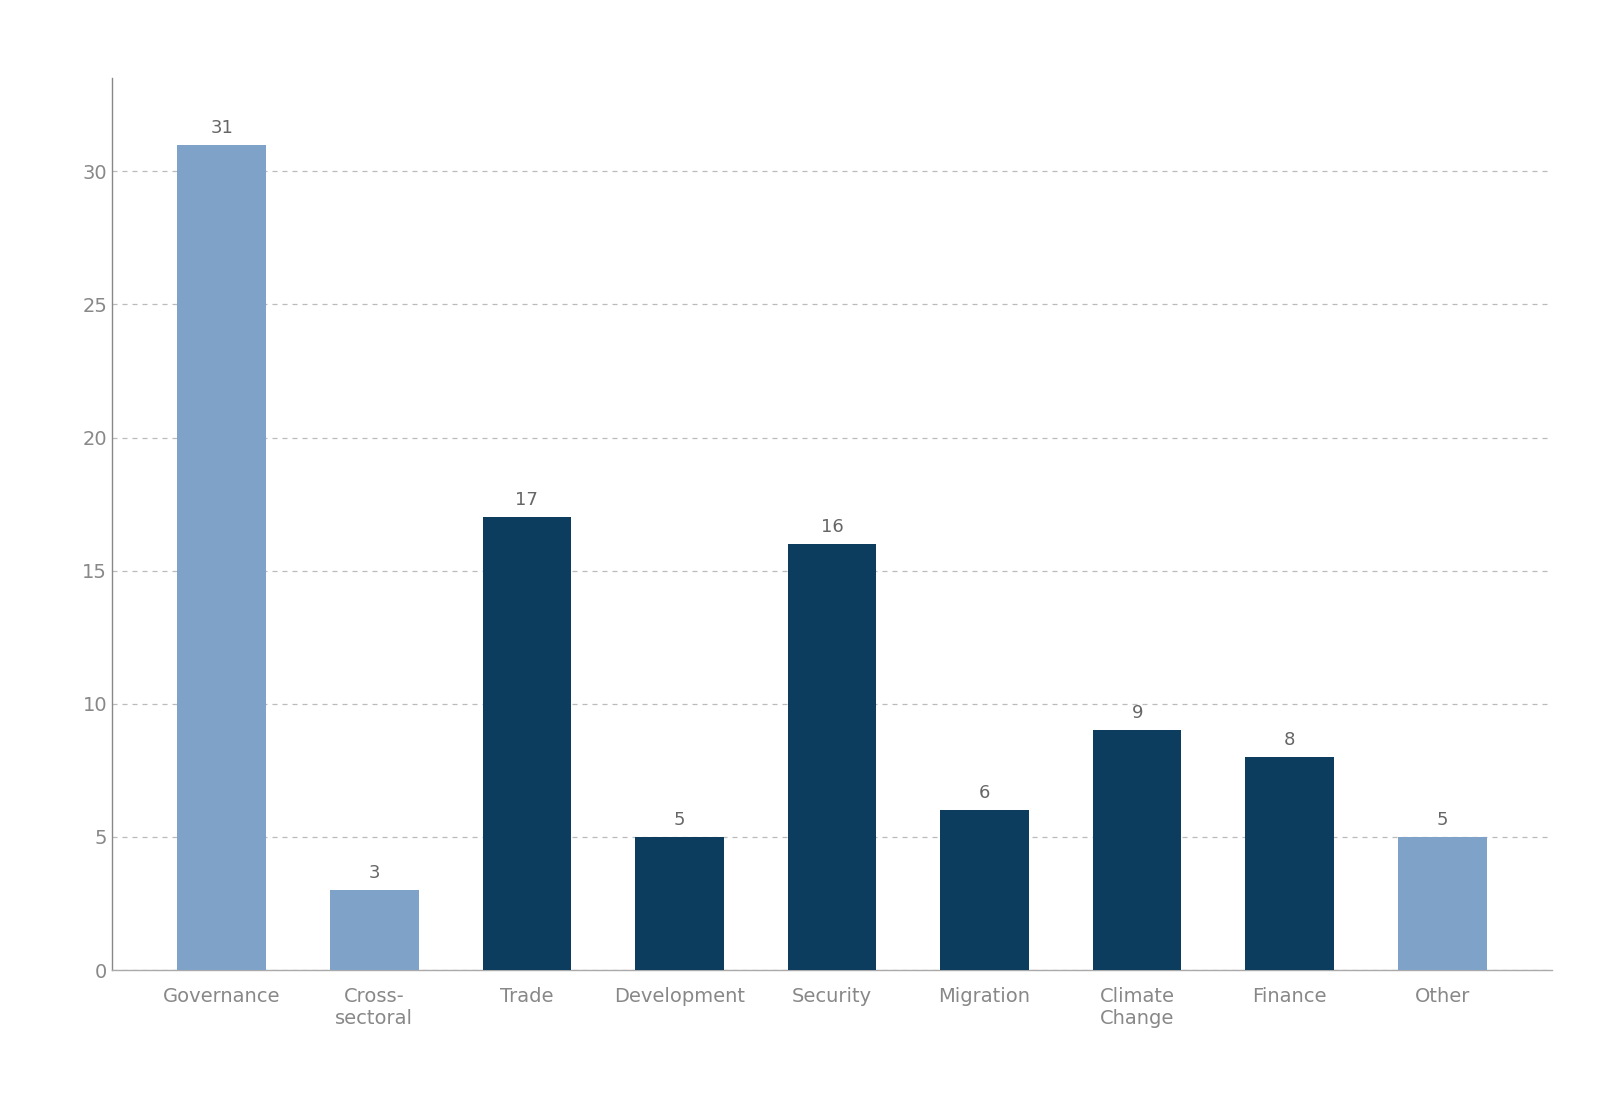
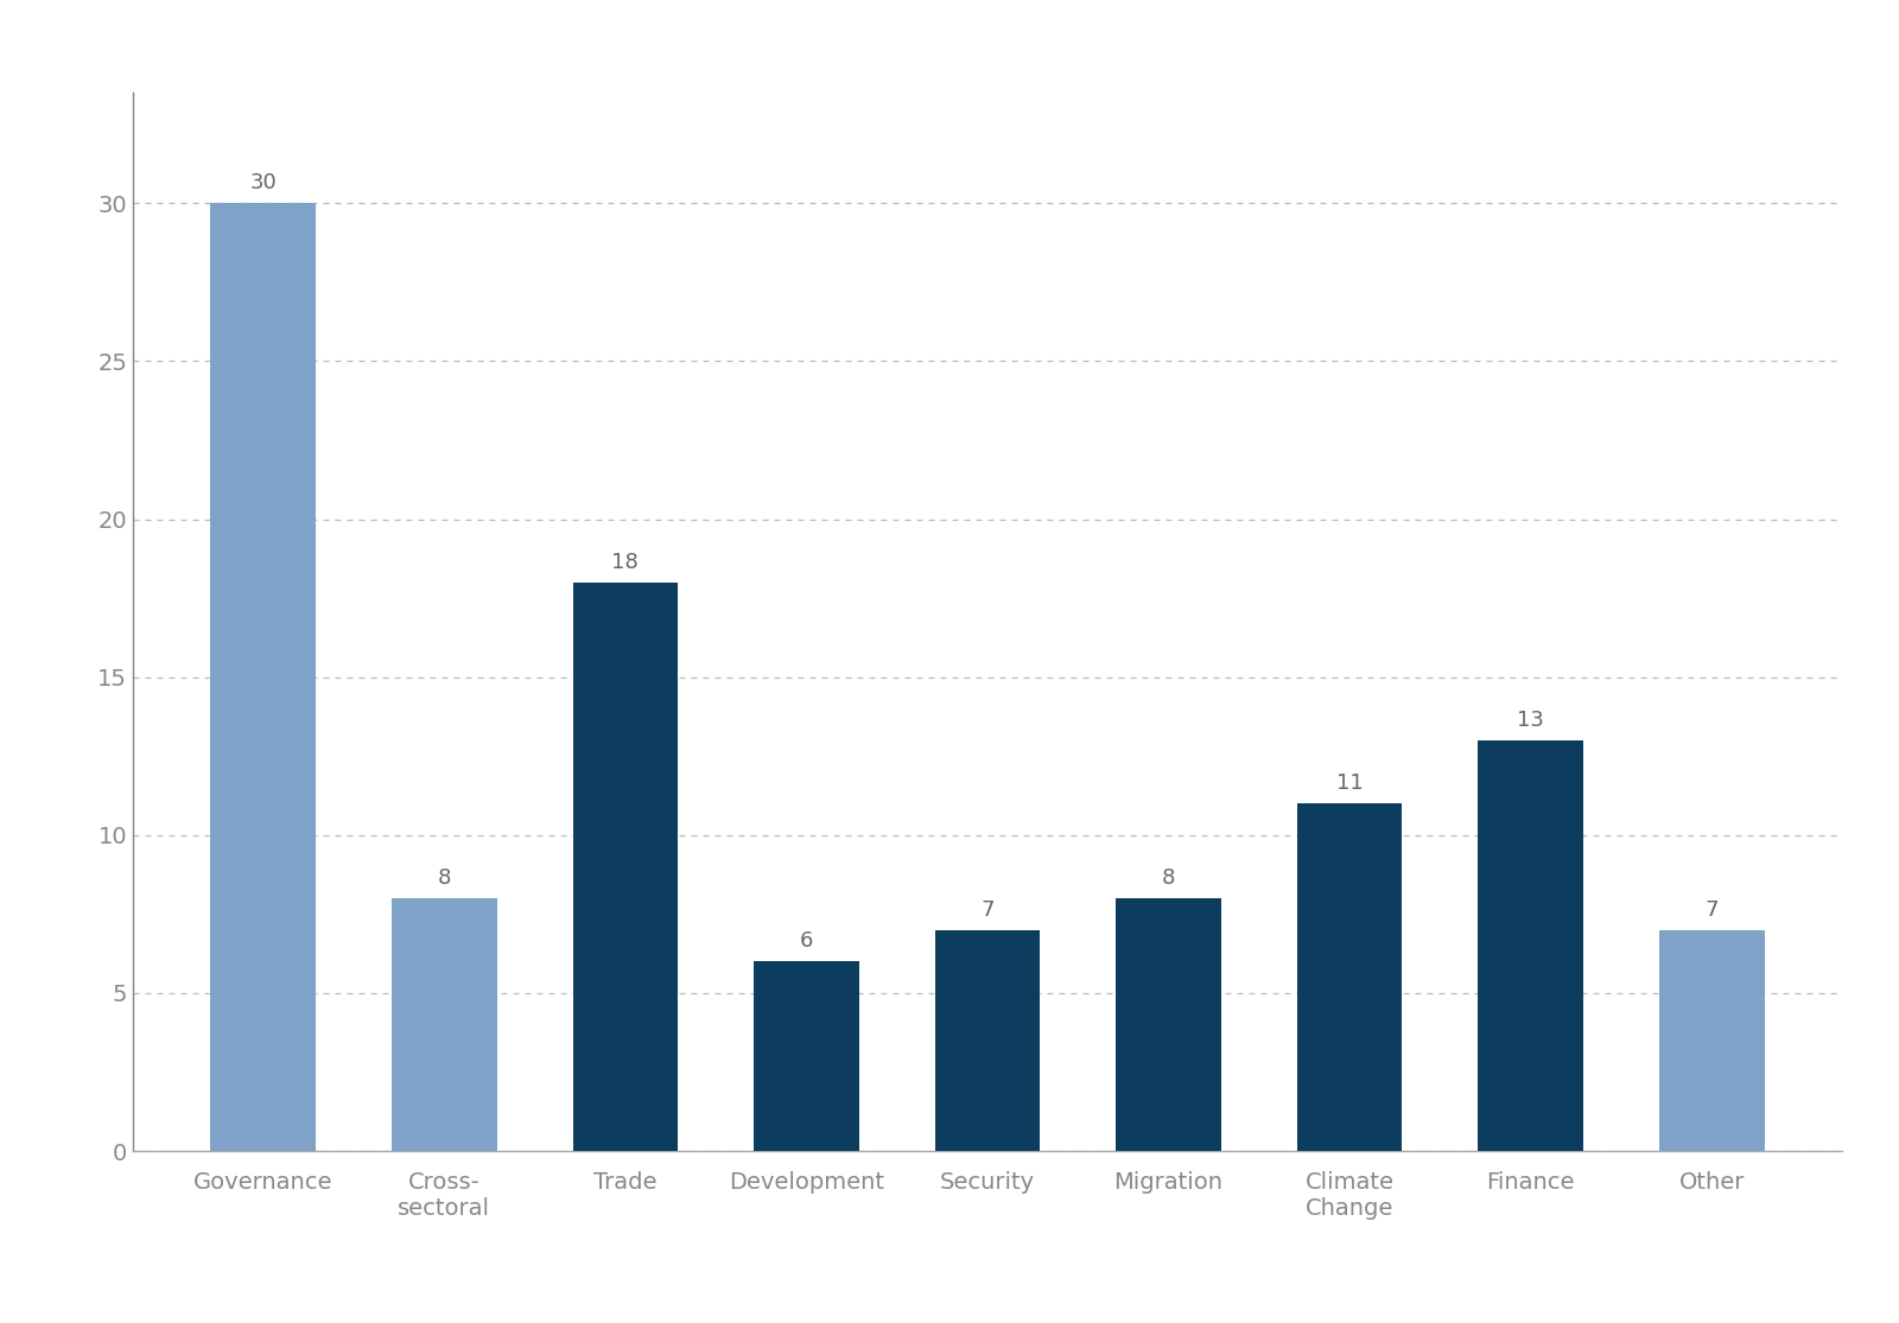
Governance: 31 -> 30
Cross- sectoral: 3 -> 8
Trade: 17 -> 18
Development: 5 -> 6
Security: 16 -> 7
Migration: 6 -> 8
Climate Change: 9 -> 11
Finance: 8 -> 13
Other: 5 -> 7
